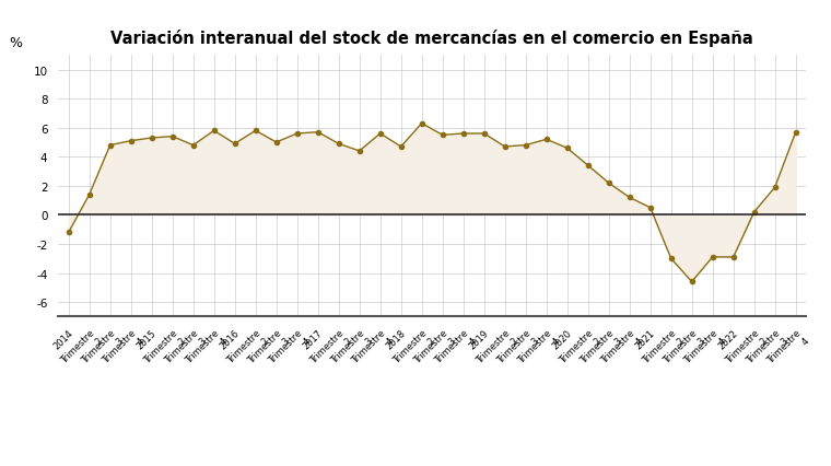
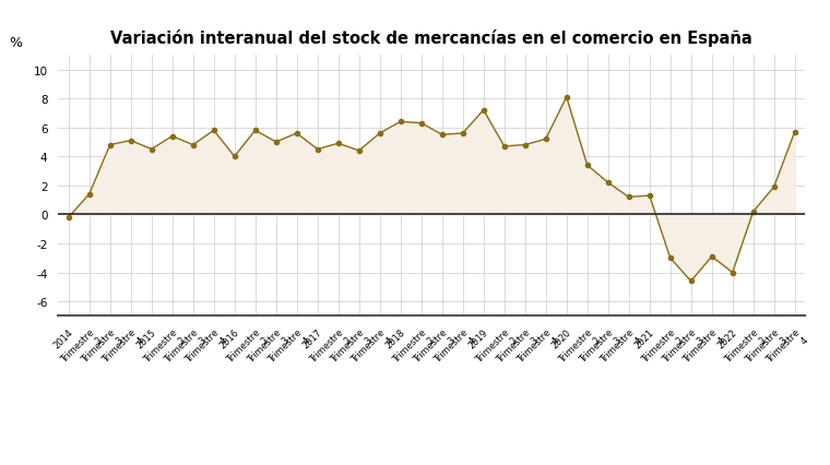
2014: -1.2 -> -0.2
2015: 5.3 -> 4.5
2016: 4.9 -> 4.0
2017: 5.7 -> 4.5
2018: 4.7 -> 6.4
2019: 5.6 -> 7.2
2020: 4.6 -> 8.1
2021: 0.5 -> 1.3
2022: -2.9 -> -4.0
